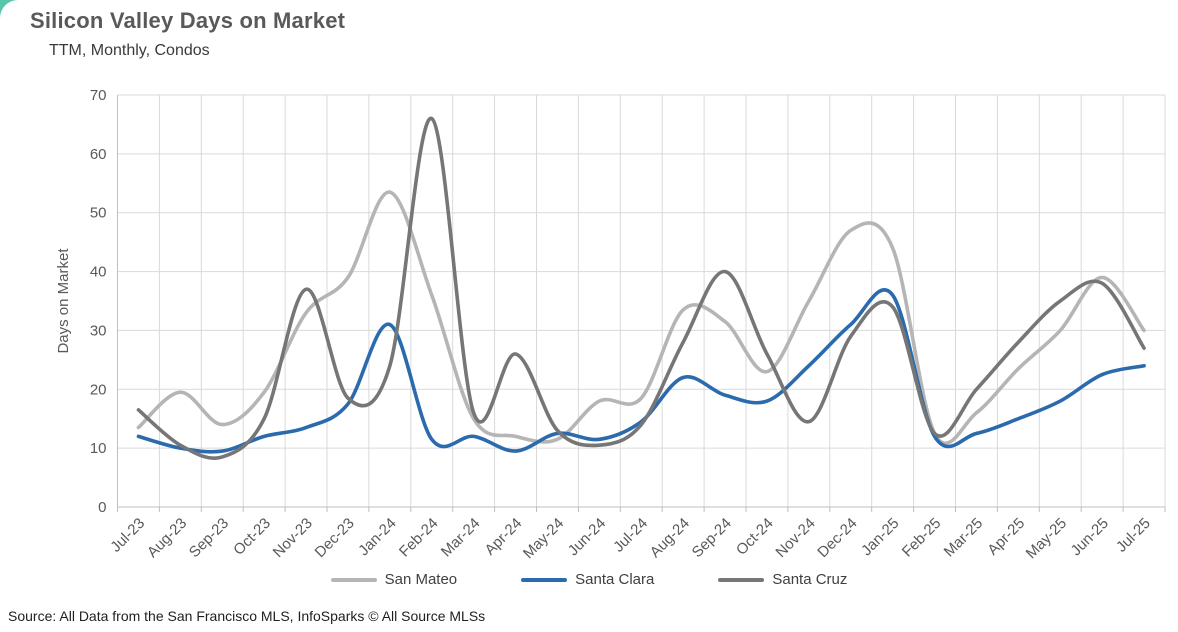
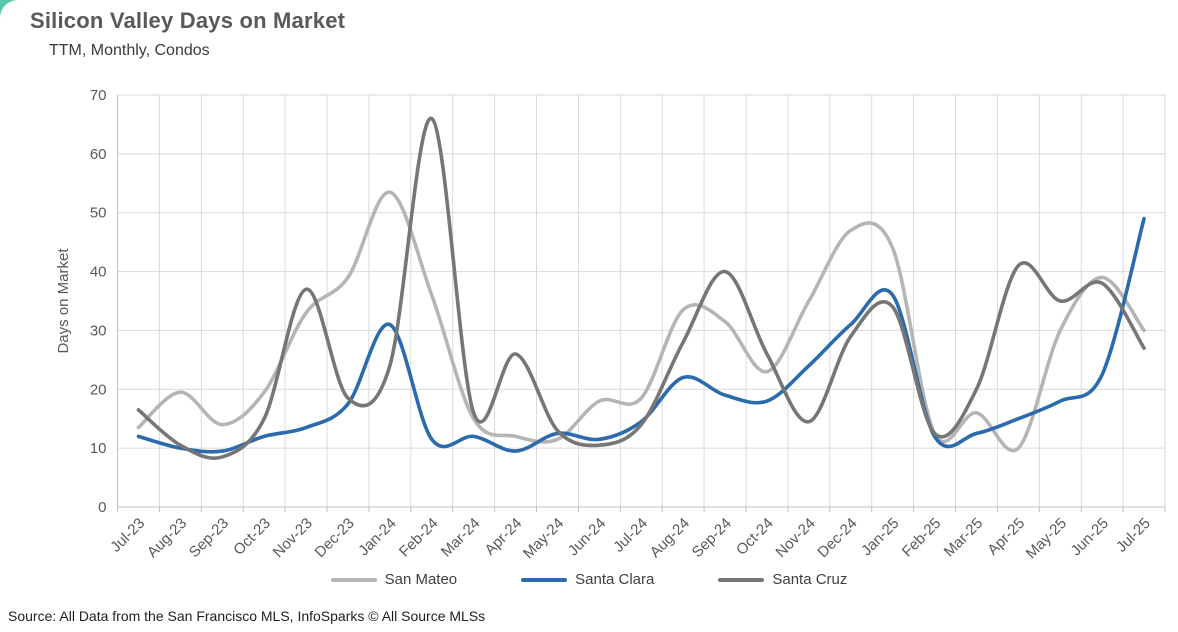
San Mateo/Apr-25: 24 -> 10
Santa Cruz/Apr-25: 28 -> 41
Santa Clara/Jul-25: 24 -> 49
